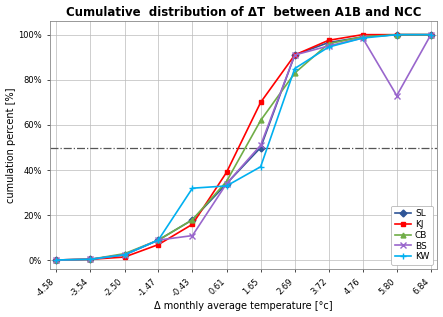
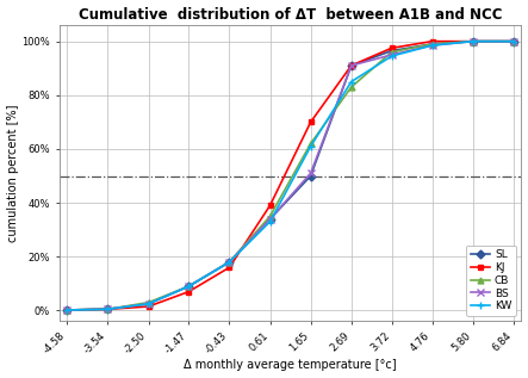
BS/-0.43: 11.0% -> 18.0%
KW/-0.43: 32.0% -> 18.0%
KW/1.65: 41.5% -> 61.0%
BS/5.80: 73.0% -> 100.0%
